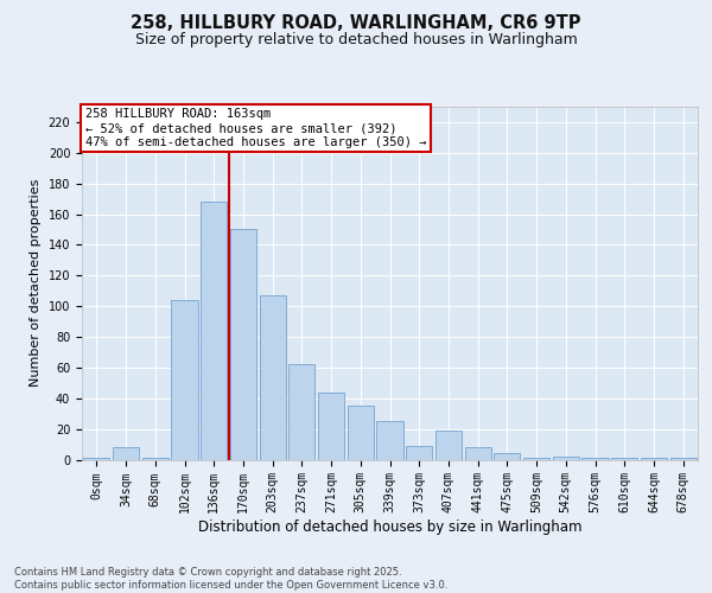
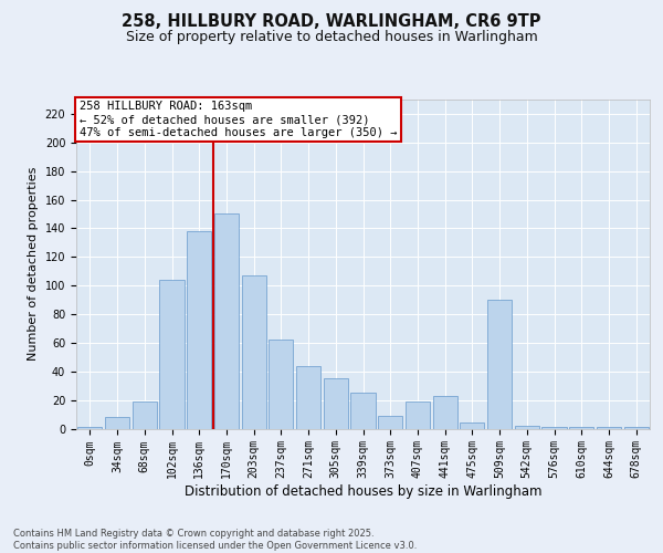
68sqm: 1 -> 19
136sqm: 168 -> 138
441sqm: 8 -> 23
509sqm: 1 -> 90
